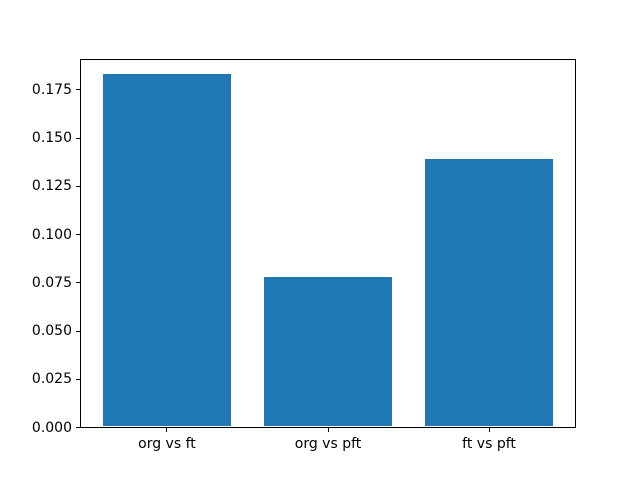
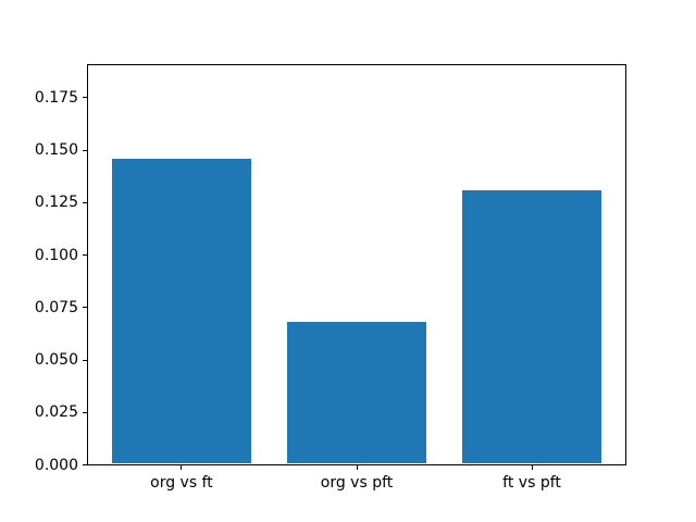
org vs ft: 0.183 -> 0.146
org vs pft: 0.078 -> 0.068
ft vs pft: 0.139 -> 0.131
